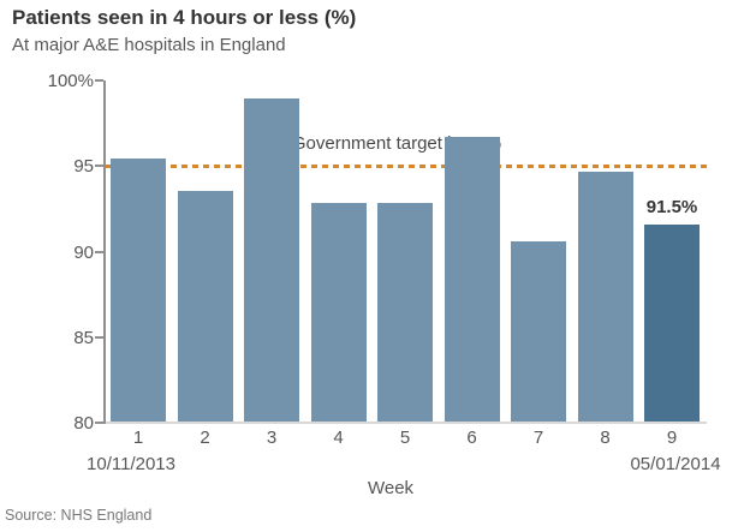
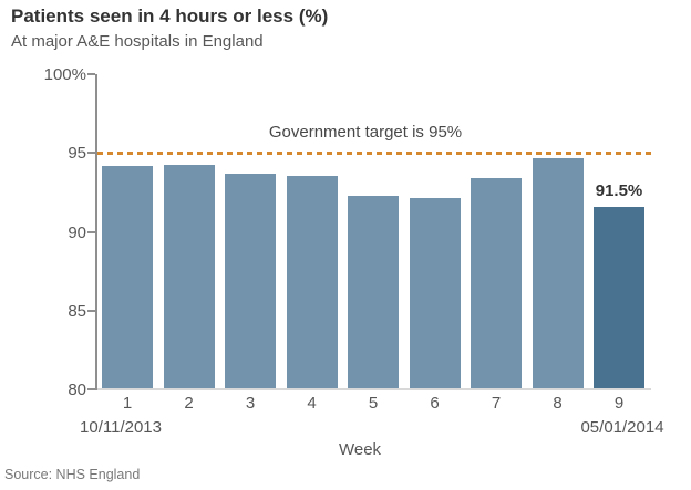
1: 95.4% -> 94.1%
2: 93.5% -> 94.2%
3: 98.9% -> 93.6%
4: 92.8% -> 93.5%
5: 92.8% -> 92.2%
6: 96.6% -> 92.1%
7: 90.5% -> 93.3%
